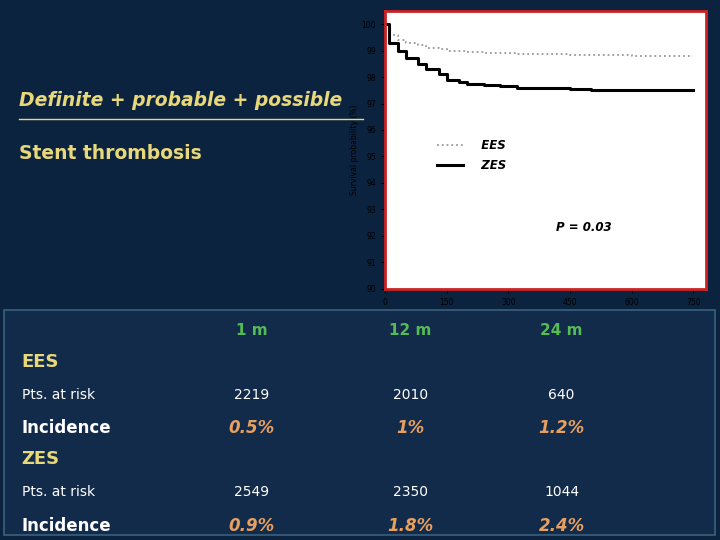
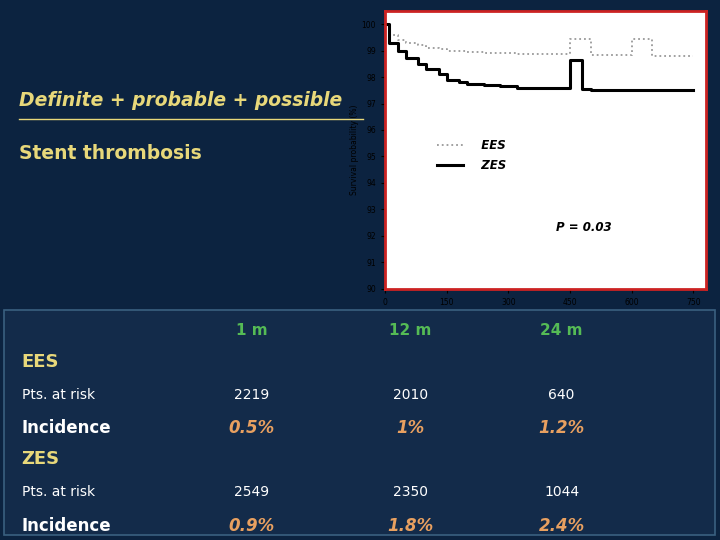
EES/450: 98.85 -> 99.45
ZES/450: 97.56 -> 98.65
EES/600: 98.80 -> 99.45
